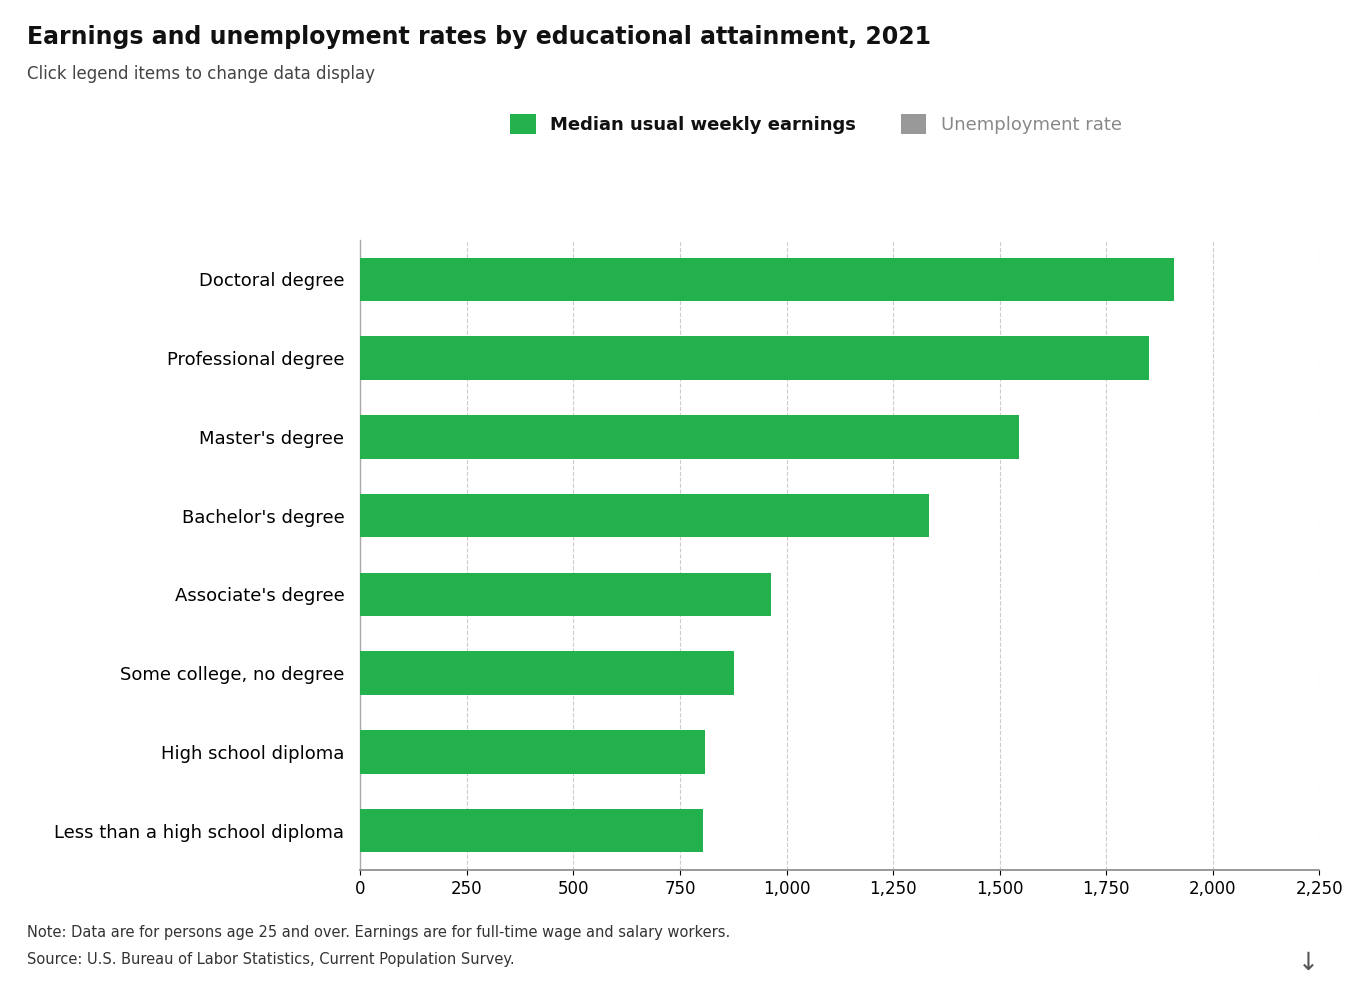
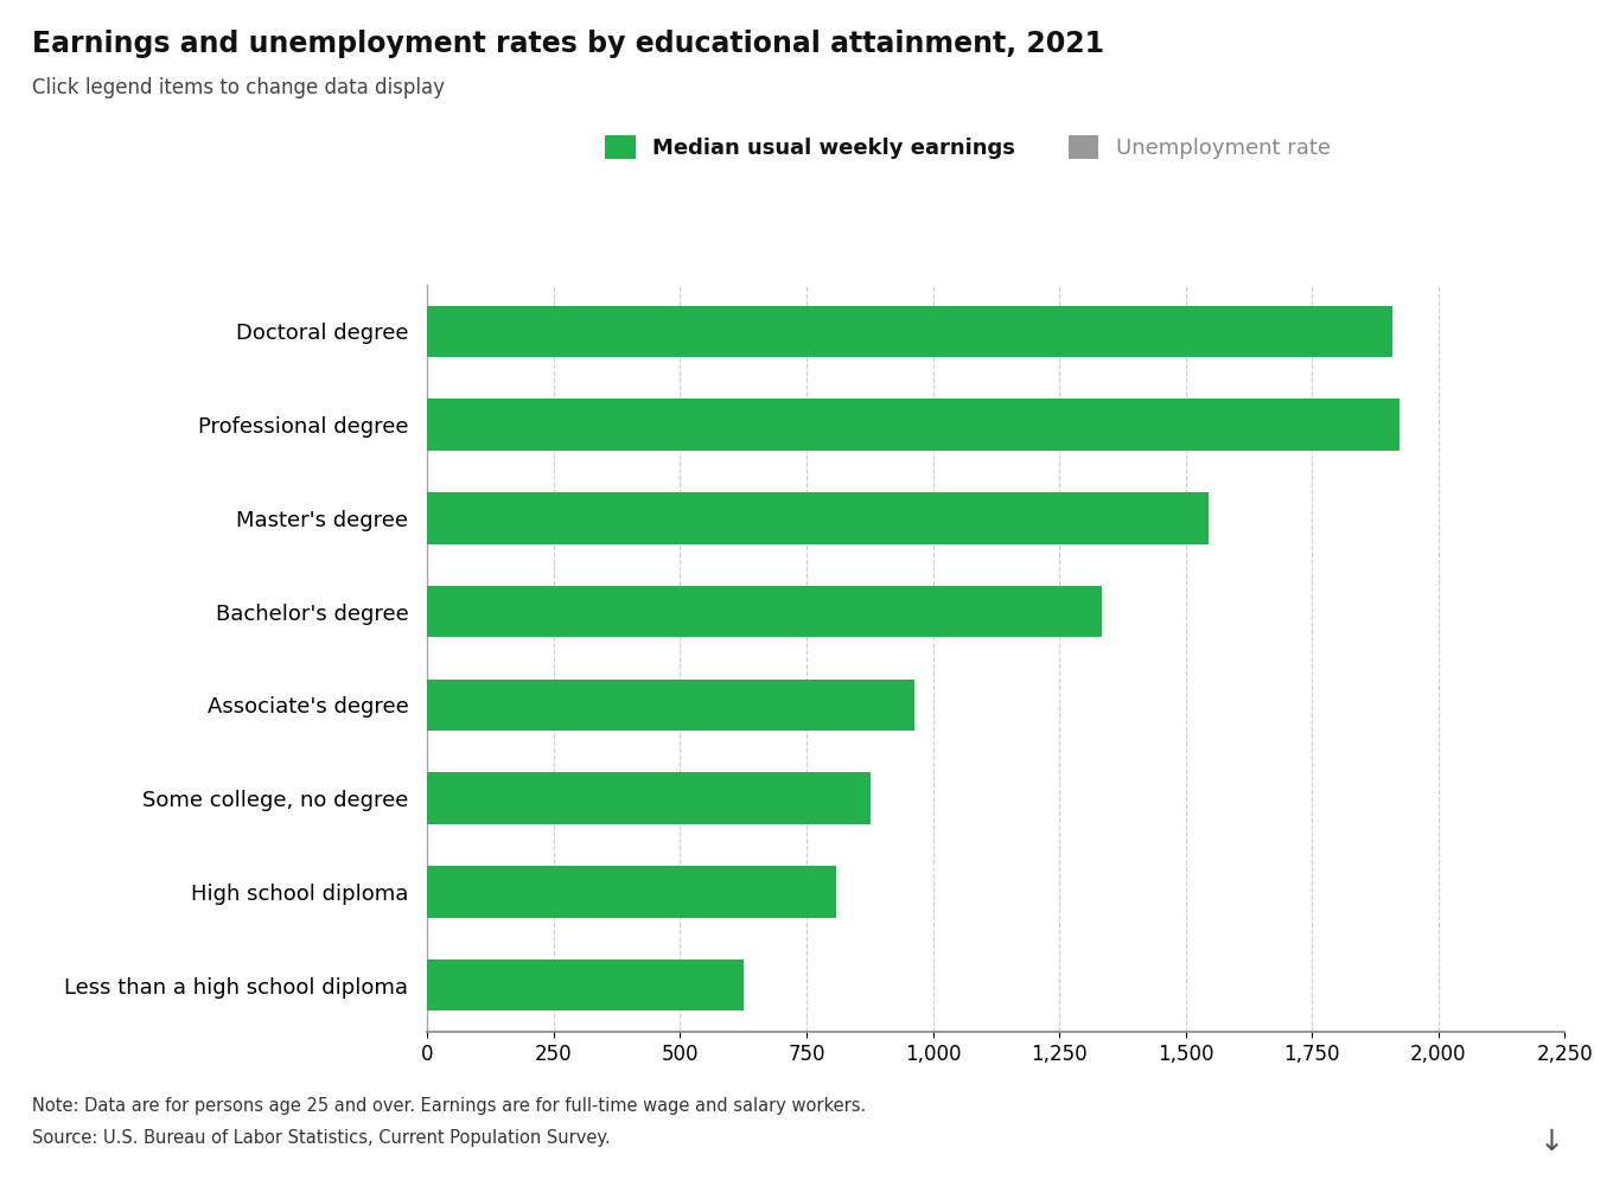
Professional degree: 1,850 -> 1,924
Less than a high school diploma: 805 -> 626
